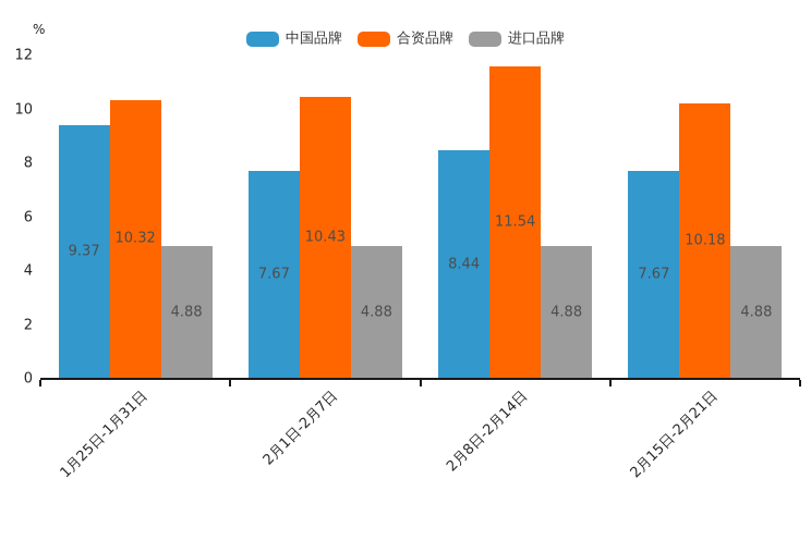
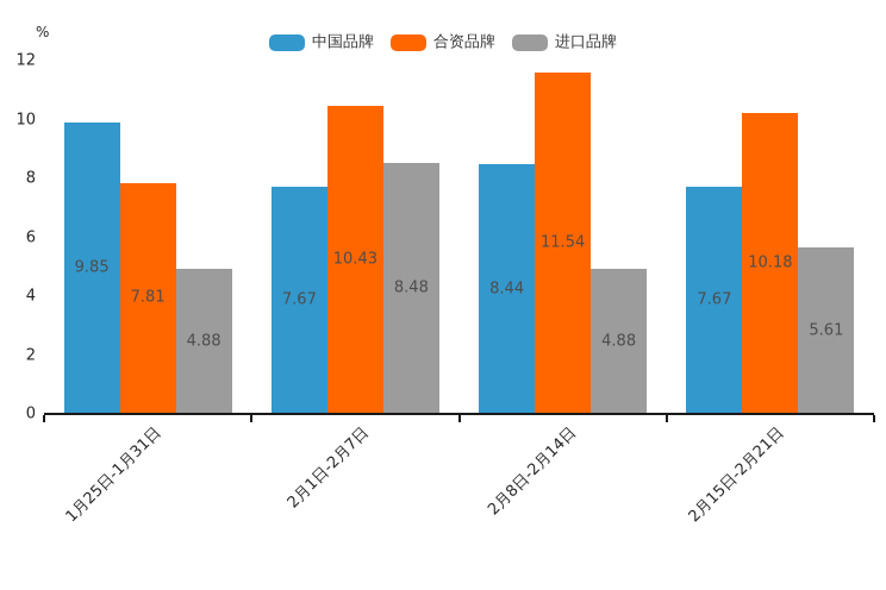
中国品牌/1月25日-1月31日: 9.37 -> 9.85
合资品牌/1月25日-1月31日: 10.32 -> 7.81
进口品牌/2月1日-2月7日: 4.88 -> 8.48
进口品牌/2月15日-2月21日: 4.88 -> 5.61
